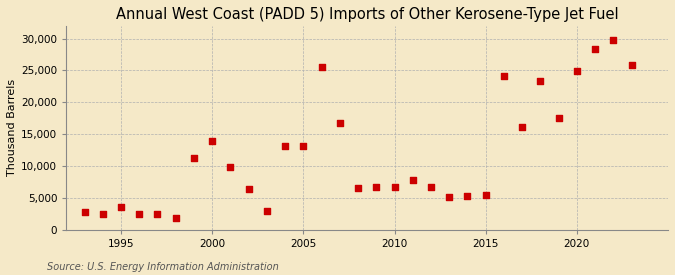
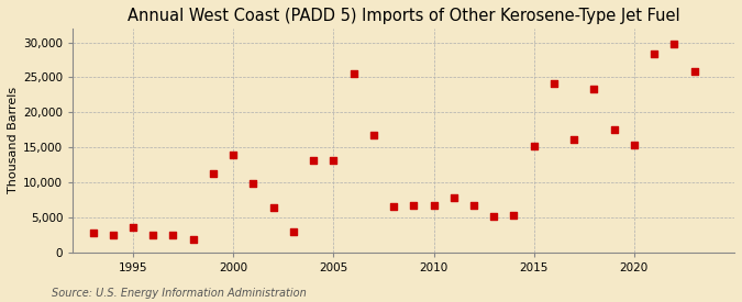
2015: 5,400 -> 15,200
2020: 24,900 -> 15,400
